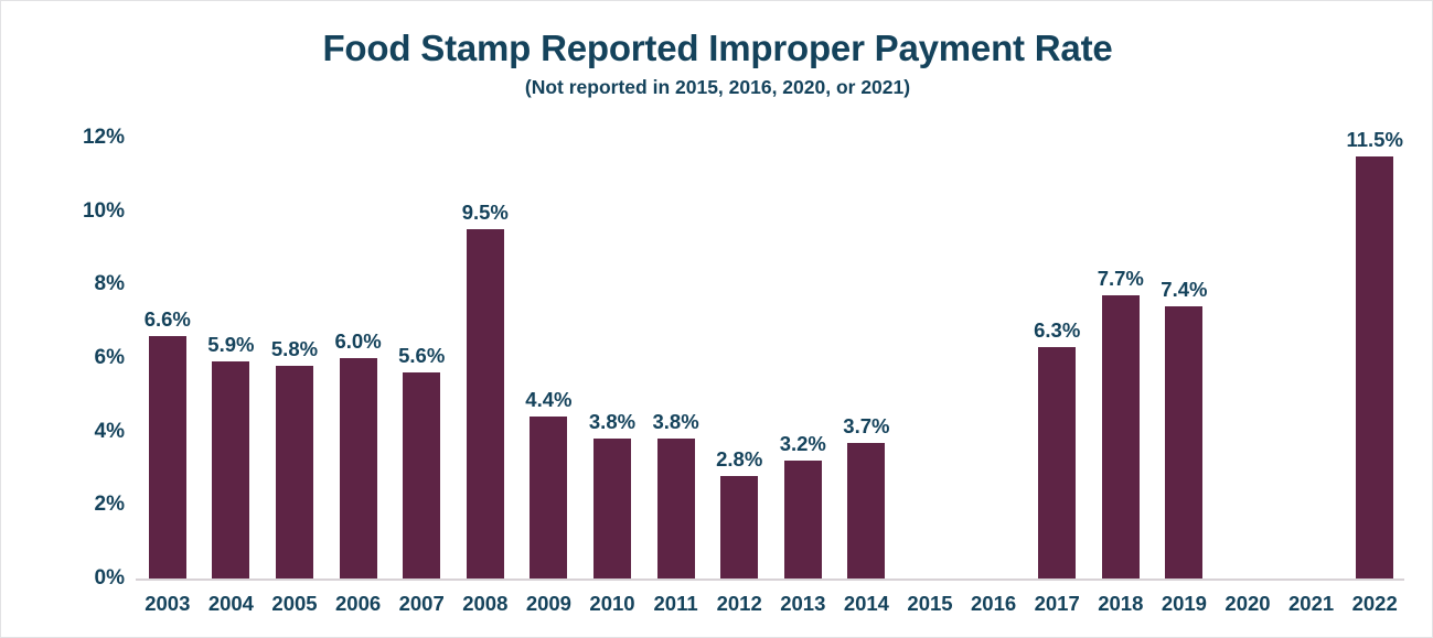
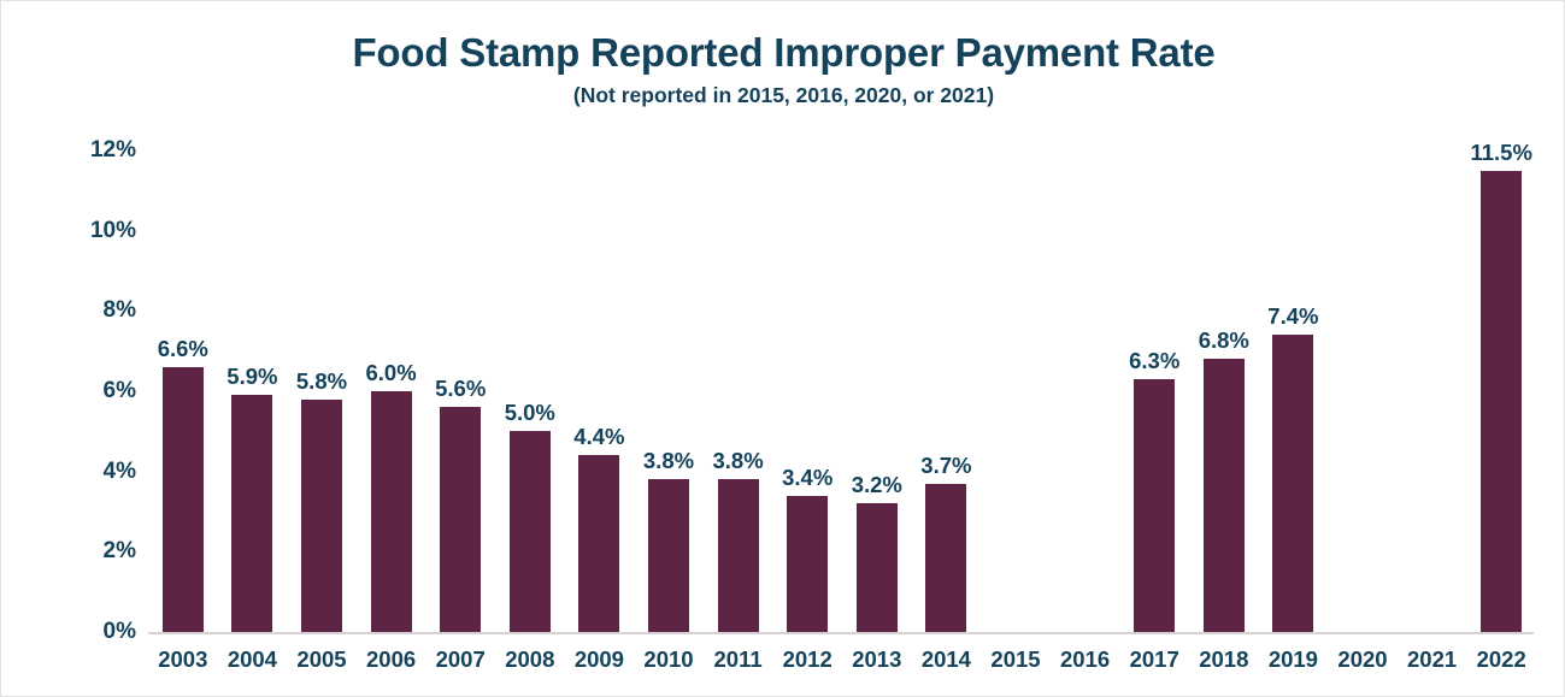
2008: 9.5% -> 5.0%
2012: 2.8% -> 3.4%
2018: 7.7% -> 6.8%
